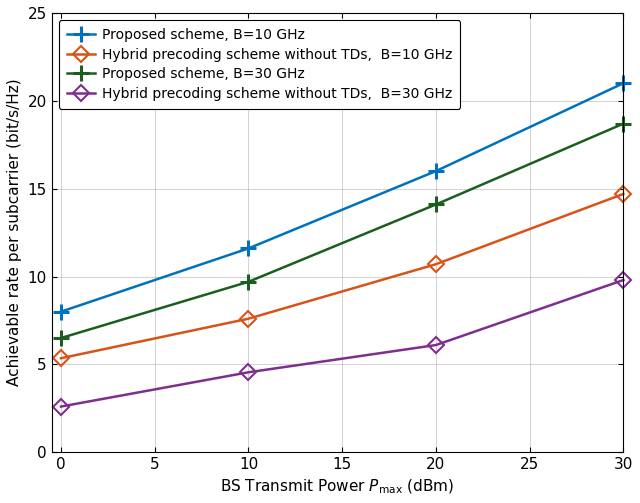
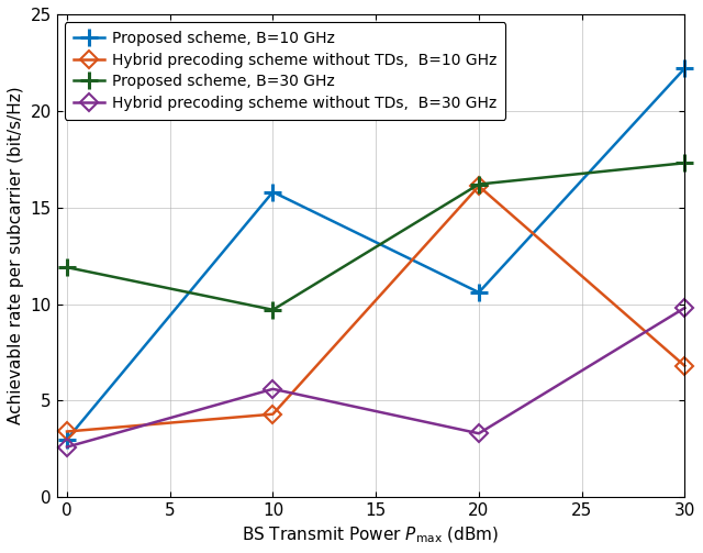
Proposed scheme, B=10 GHz/0: 8.0 -> 3.0
Hybrid precoding scheme without TDs, B=10 GHz/0: 5.3 -> 3.4
Proposed scheme, B=30 GHz/0: 6.5 -> 11.9
Proposed scheme, B=10 GHz/10: 11.6 -> 15.8
Hybrid precoding scheme without TDs, B=10 GHz/10: 7.6 -> 4.3
Hybrid precoding scheme without TDs, B=30 GHz/10: 4.5 -> 5.6
Proposed scheme, B=10 GHz/20: 16.0 -> 10.6
Hybrid precoding scheme without TDs, B=10 GHz/20: 10.7 -> 16.1
Proposed scheme, B=30 GHz/20: 14.1 -> 16.2
Hybrid precoding scheme without TDs, B=30 GHz/20: 6.1 -> 3.3
Proposed scheme, B=10 GHz/30: 21.0 -> 22.2
Hybrid precoding scheme without TDs, B=10 GHz/30: 14.7 -> 6.8
Proposed scheme, B=30 GHz/30: 18.7 -> 17.3
